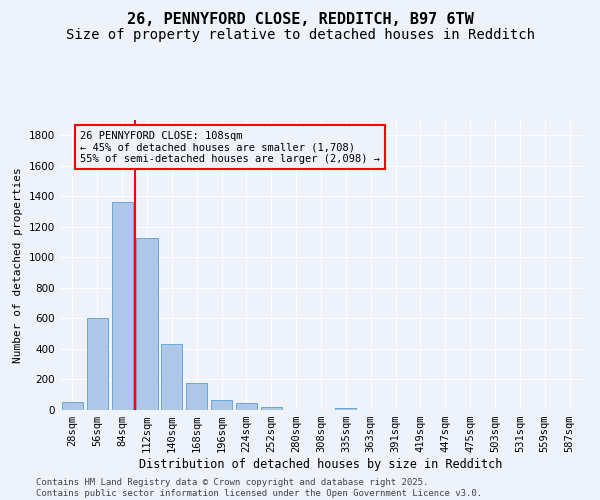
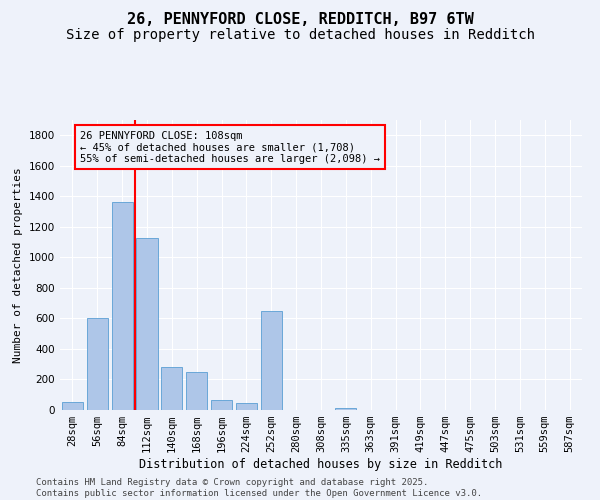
140sqm: 430 -> 280
168sqm: 180 -> 250
252sqm: 20 -> 650
